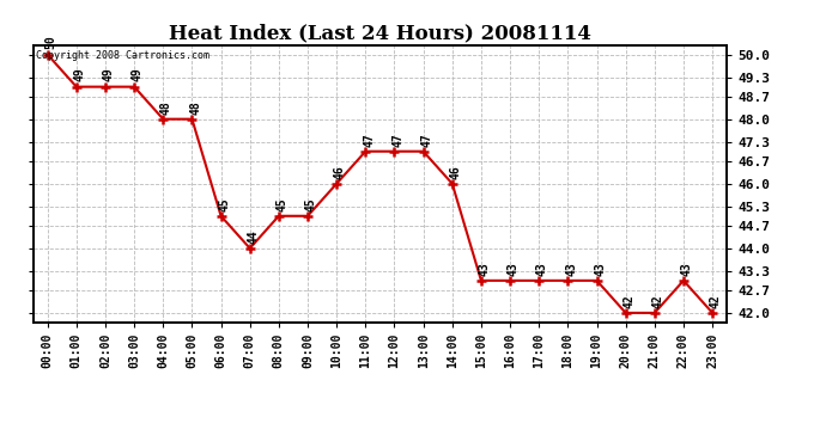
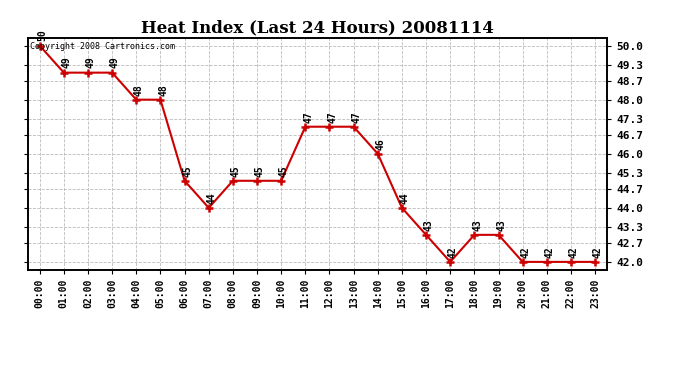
10:00: 46 -> 45
15:00: 43 -> 44
17:00: 43 -> 42
22:00: 43 -> 42
